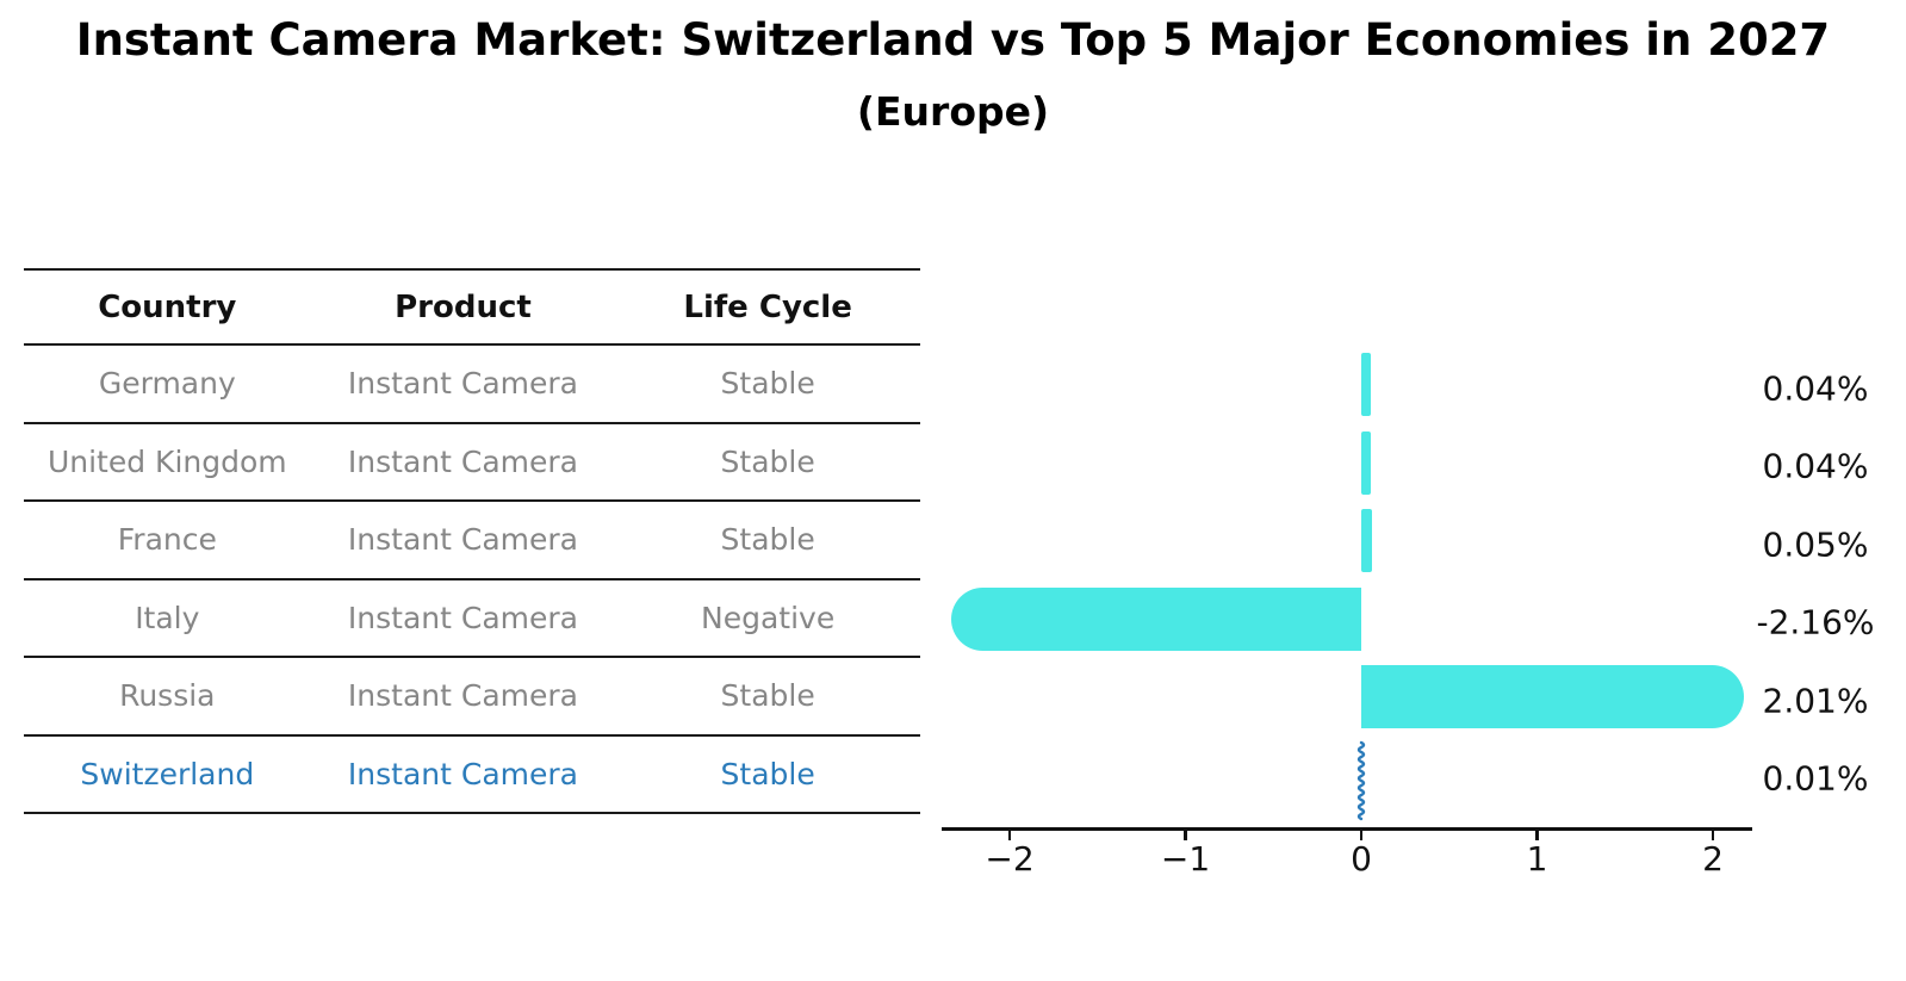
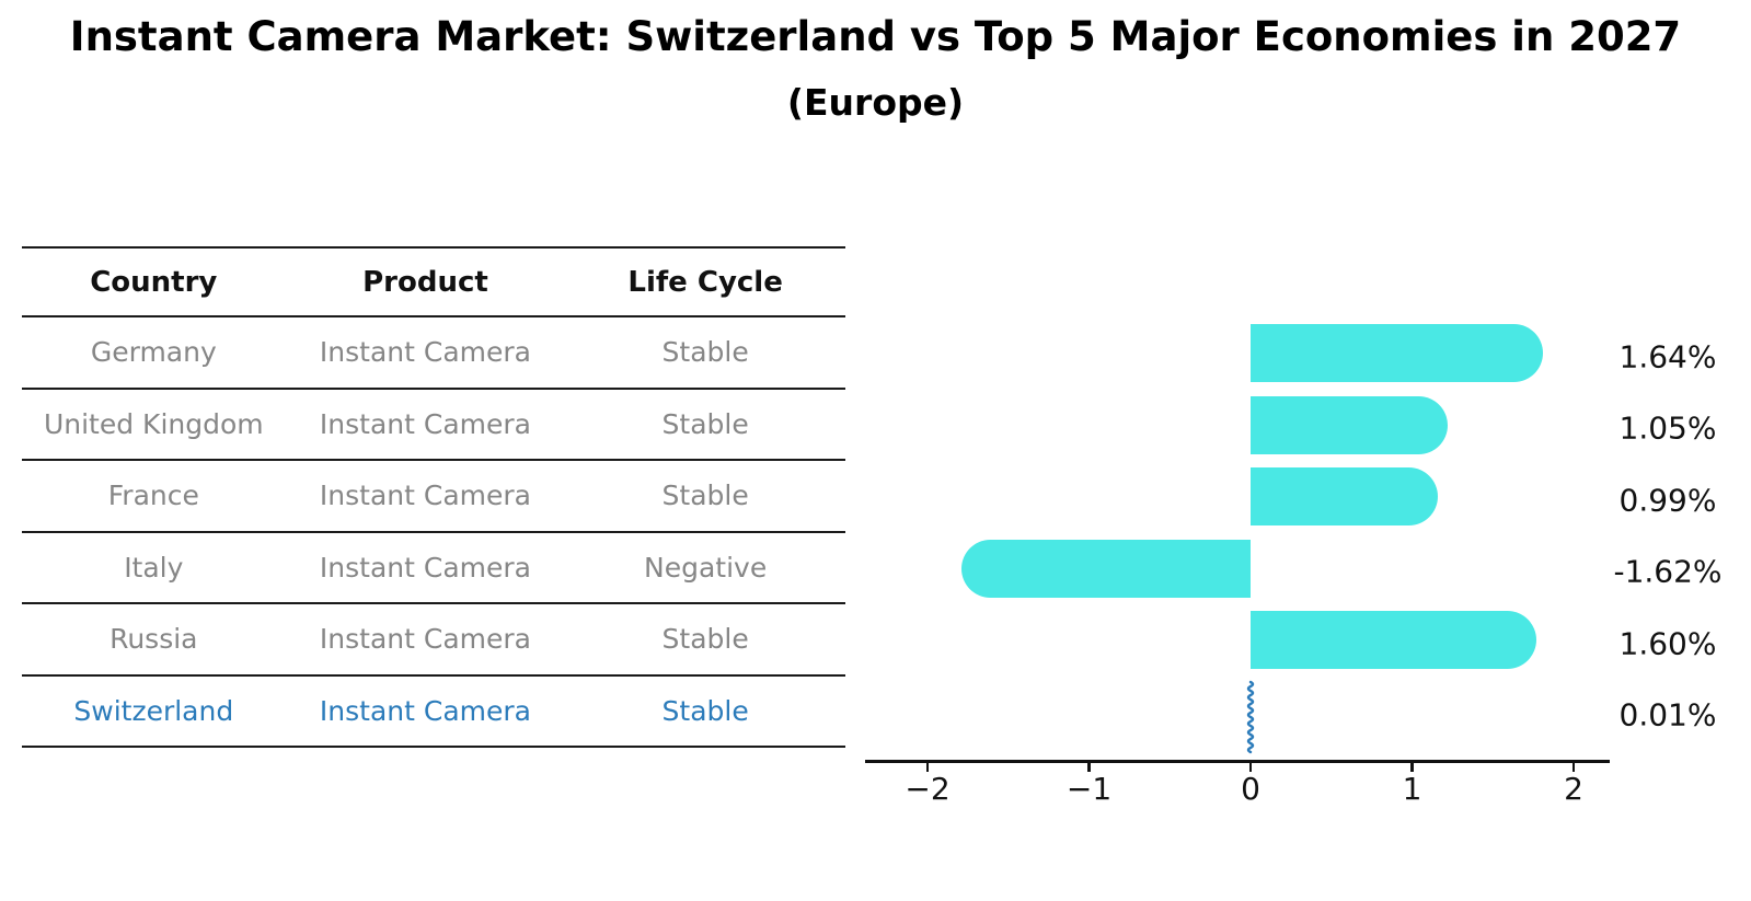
Germany: 0.04% -> 1.64%
United Kingdom: 0.04% -> 1.05%
France: 0.05% -> 0.99%
Italy: -2.16% -> -1.62%
Russia: 2.01% -> 1.60%
